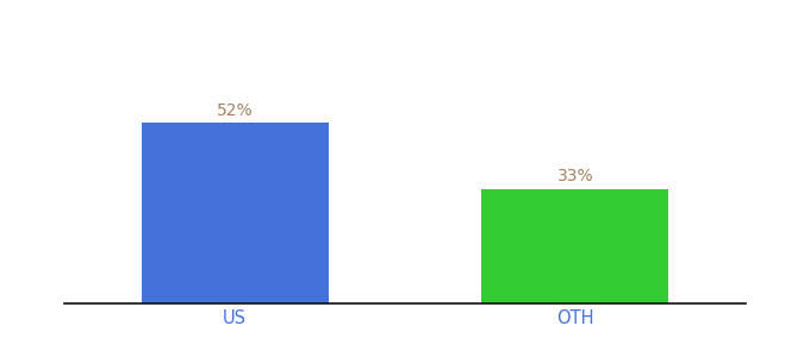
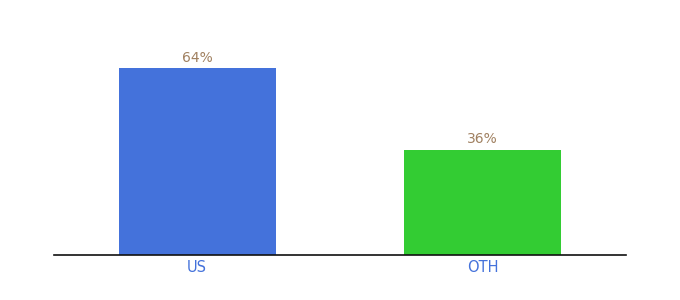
US: 52% -> 64%
OTH: 33% -> 36%
